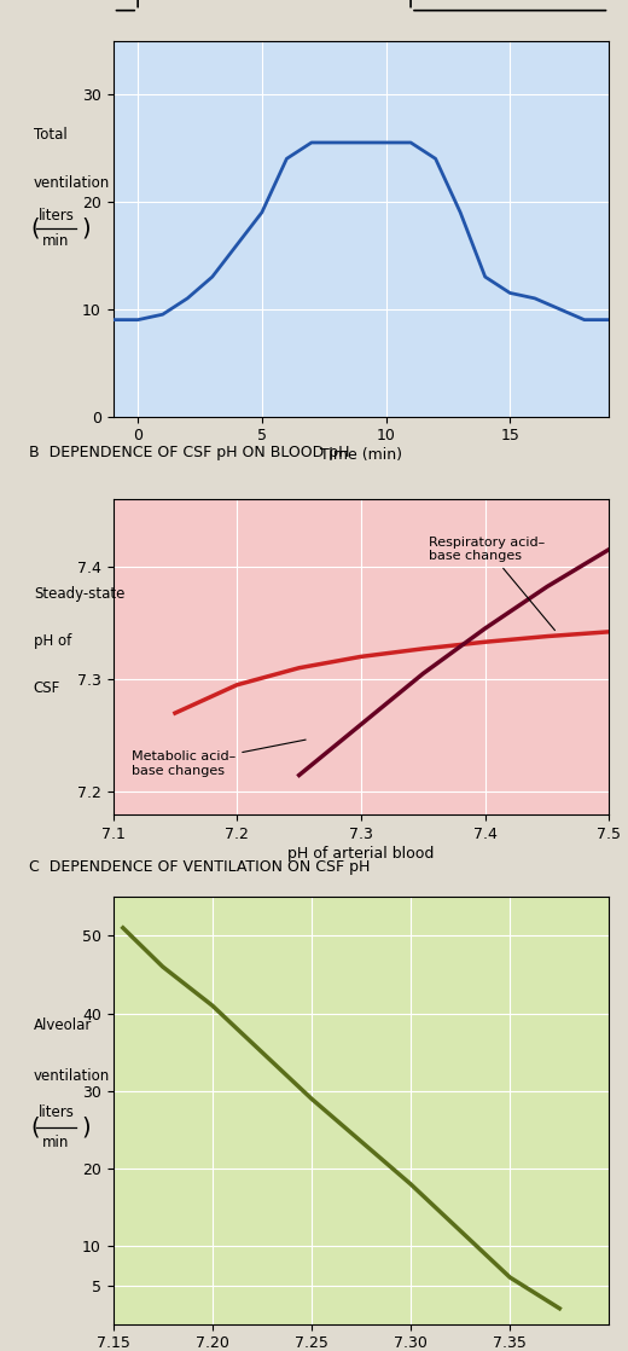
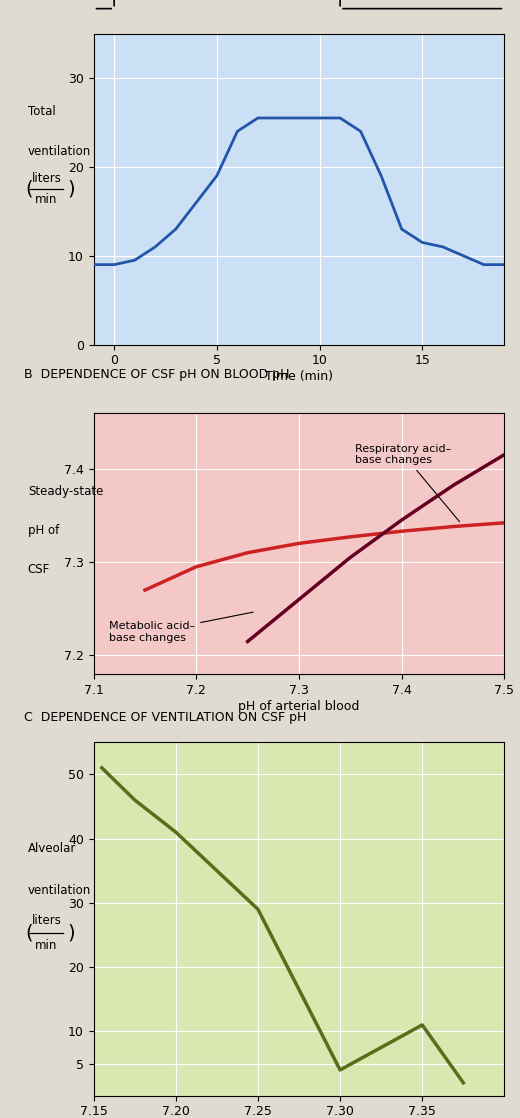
7.30: 18 -> 4
7.35: 6 -> 11
